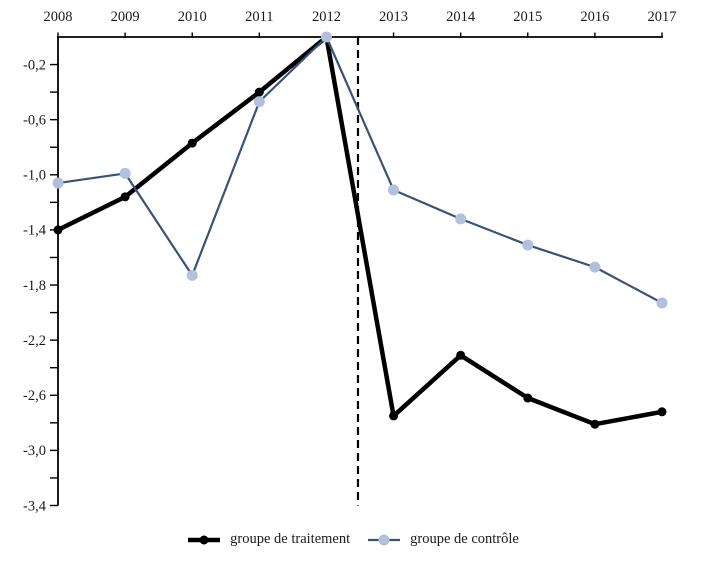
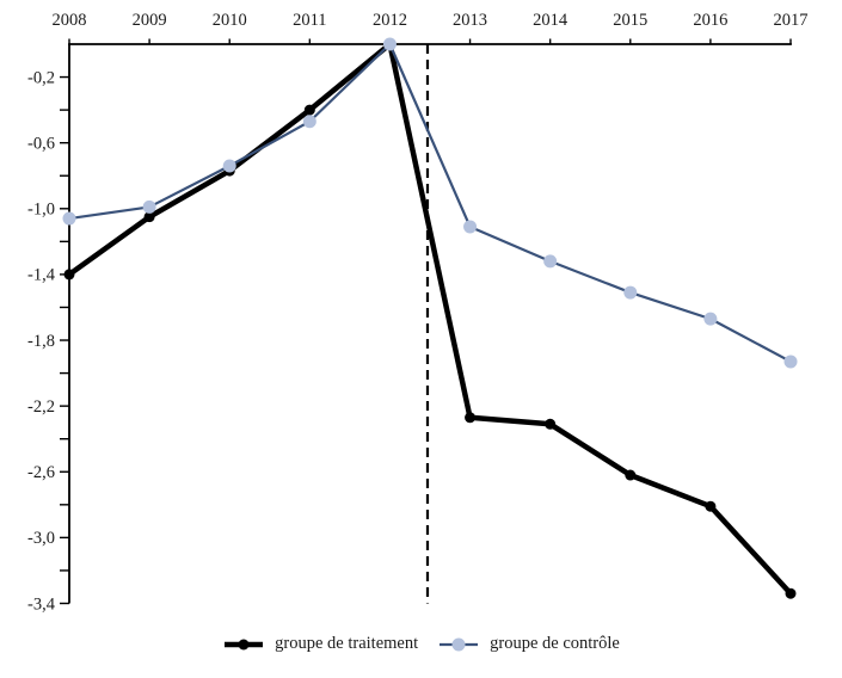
groupe de traitement/2009: -1,16 -> -1,05
groupe de contrôle/2010: -1,73 -> -0,74
groupe de traitement/2013: -2,75 -> -2,27
groupe de traitement/2017: -2,72 -> -3,34
